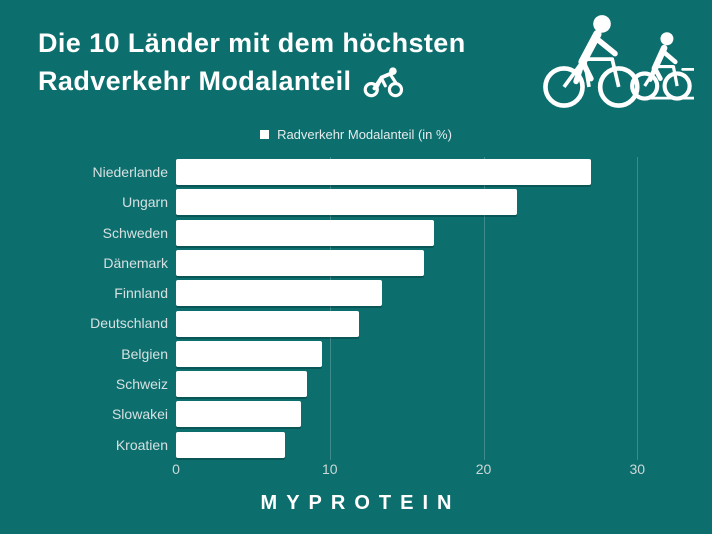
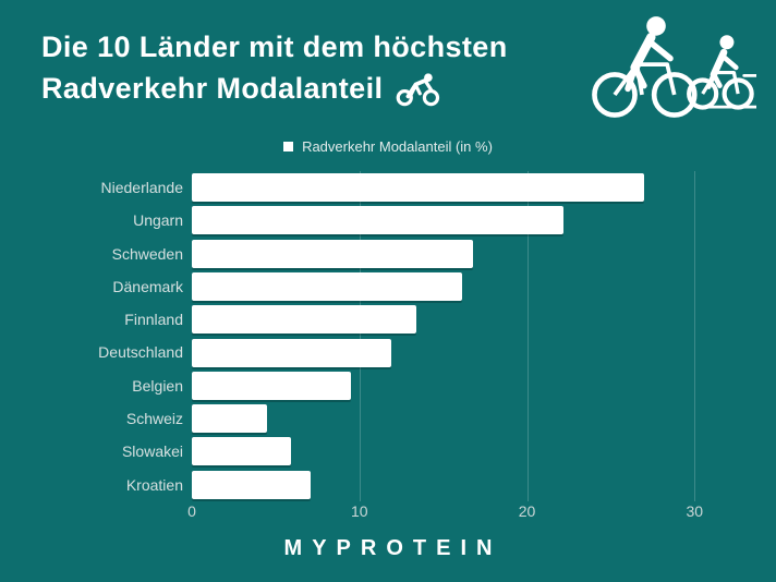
Schweiz: 8.5 -> 4.5
Slowakei: 8.1 -> 5.9
